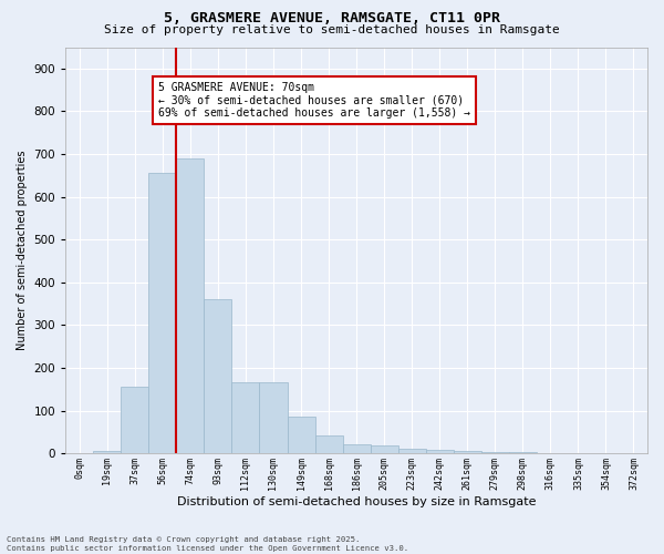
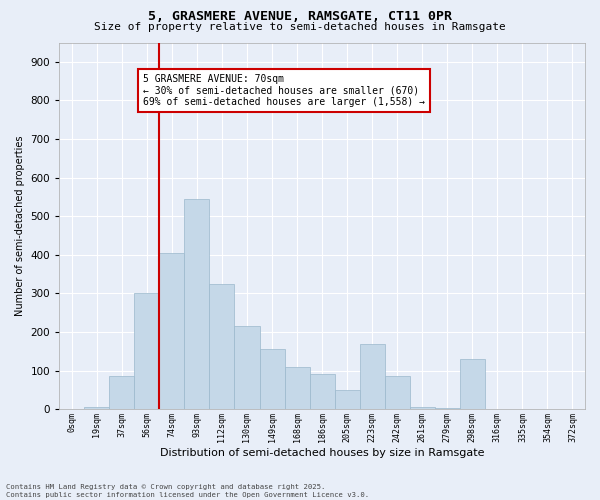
37sqm: 155 -> 85
56sqm: 655 -> 300
74sqm: 690 -> 405
93sqm: 360 -> 545
112sqm: 165 -> 325
130sqm: 165 -> 215
149sqm: 87 -> 155
168sqm: 42 -> 110
186sqm: 20 -> 90
205sqm: 18 -> 50
223sqm: 10 -> 170
242sqm: 8 -> 85
298sqm: 2 -> 130
